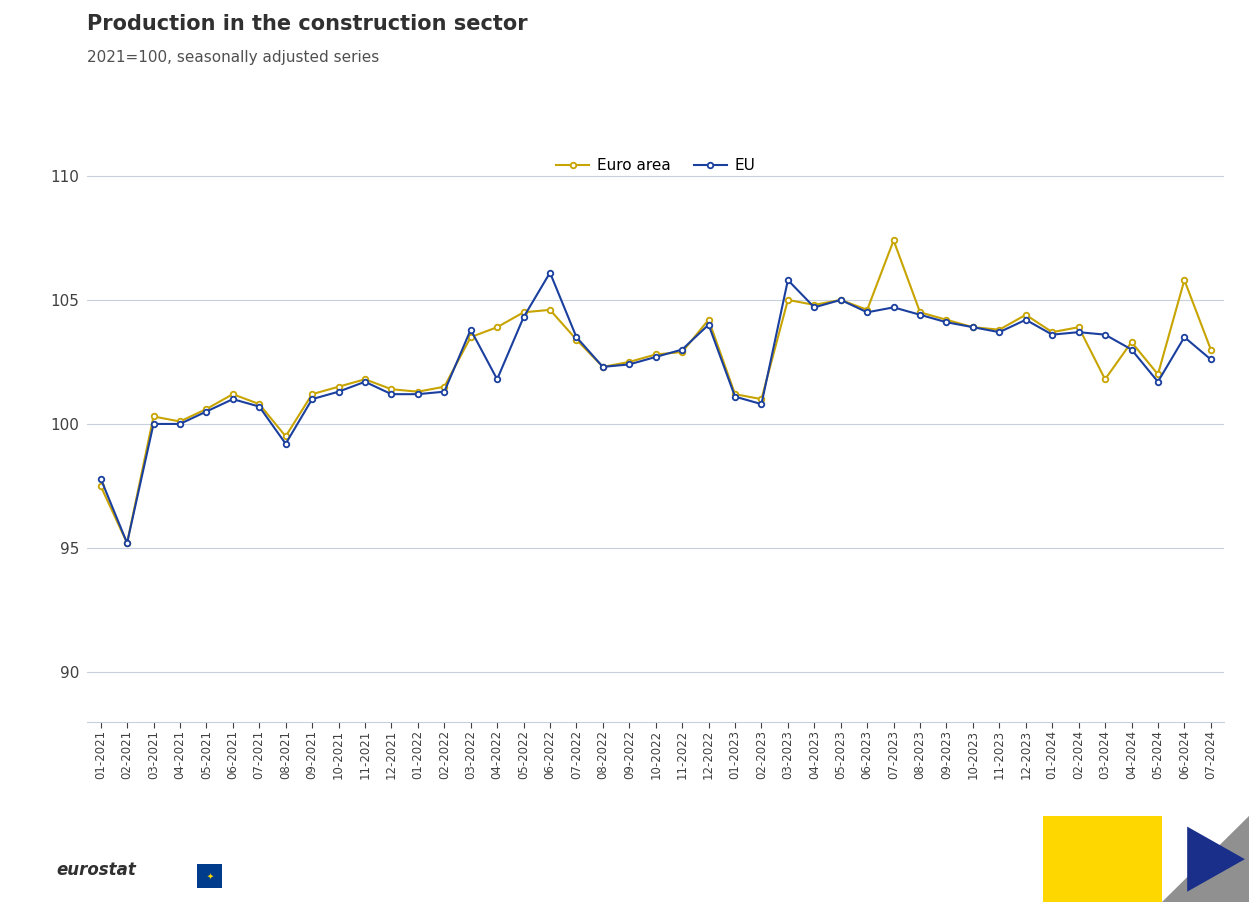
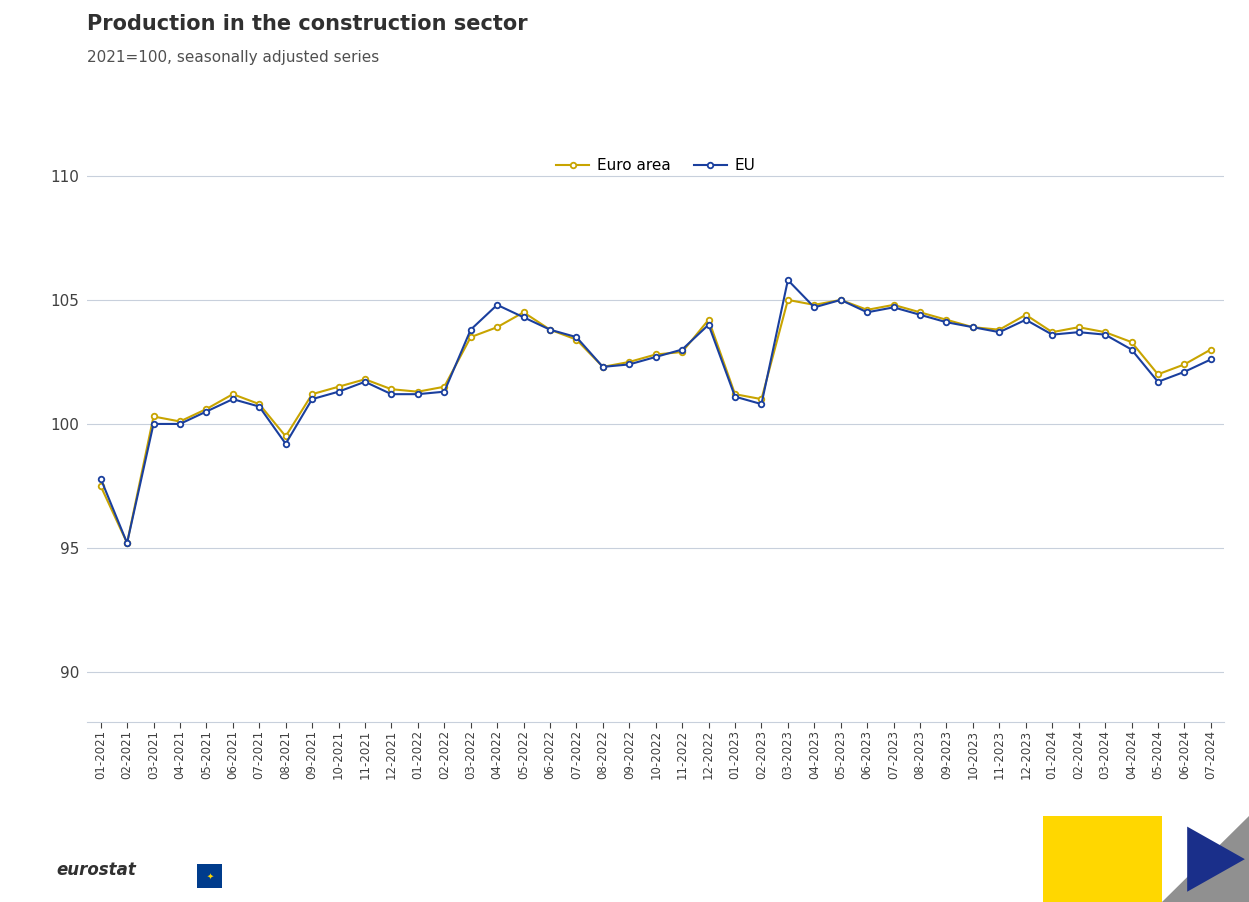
EU/04-2022: 101.8 -> 104.8
Euro area/06-2022: 104.6 -> 103.8
EU/06-2022: 106.1 -> 103.8
Euro area/07-2023: 107.4 -> 104.8
Euro area/03-2024: 101.8 -> 103.7
Euro area/06-2024: 105.8 -> 102.4
EU/06-2024: 103.5 -> 102.1
